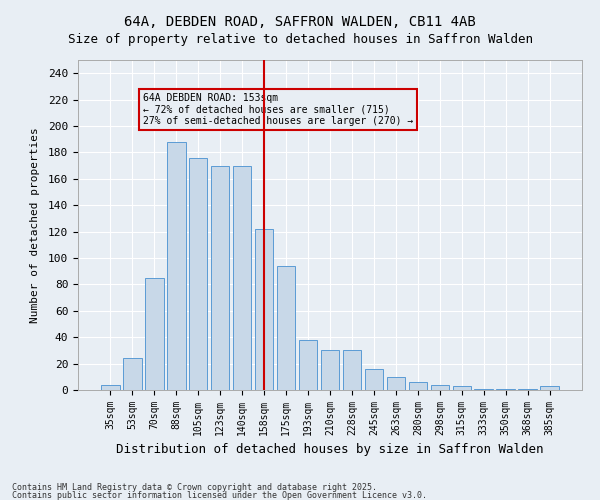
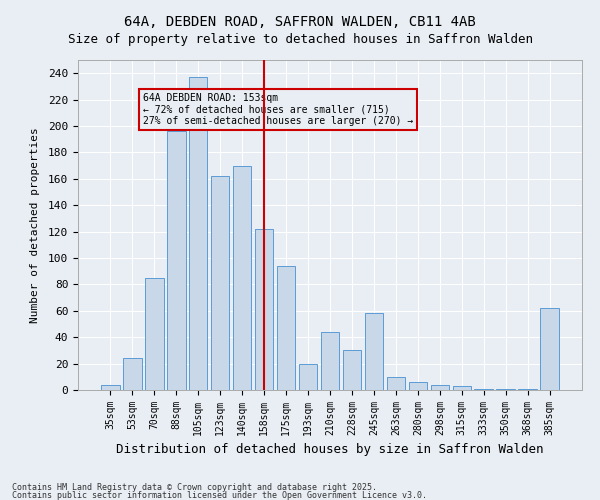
88sqm: 188 -> 196
105sqm: 176 -> 237
123sqm: 170 -> 162
193sqm: 38 -> 20
210sqm: 30 -> 44
245sqm: 16 -> 58
385sqm: 3 -> 62
